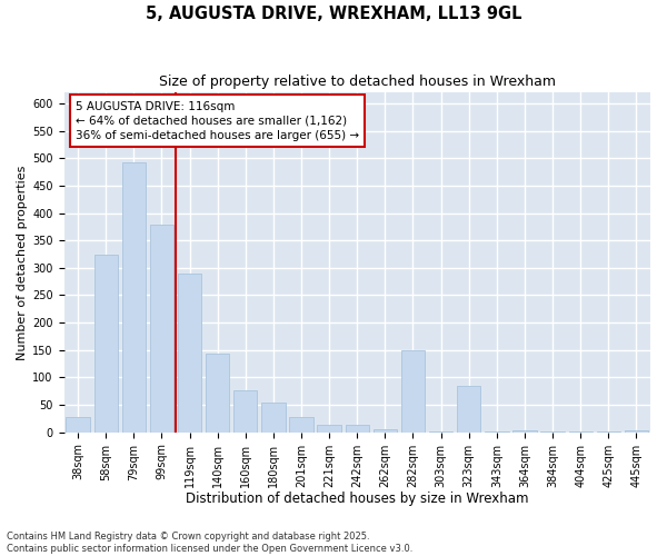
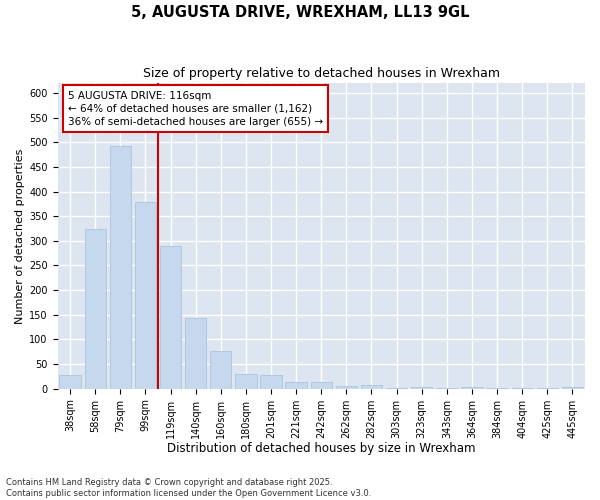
180sqm: 55 -> 30
282sqm: 150 -> 7
323sqm: 85 -> 4
